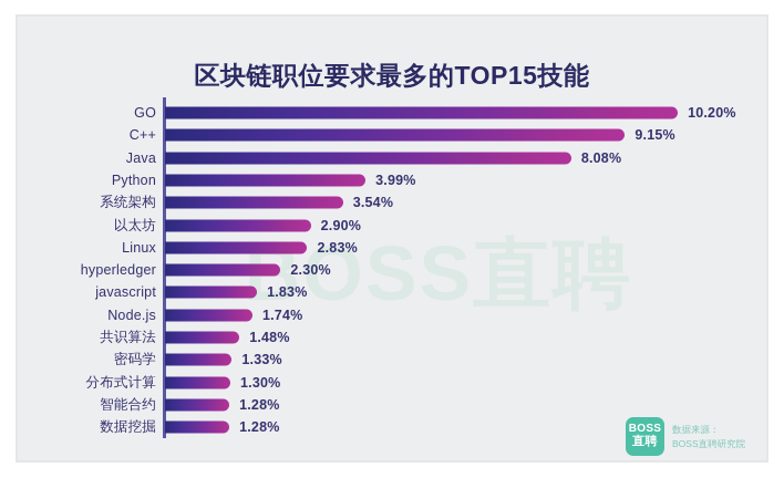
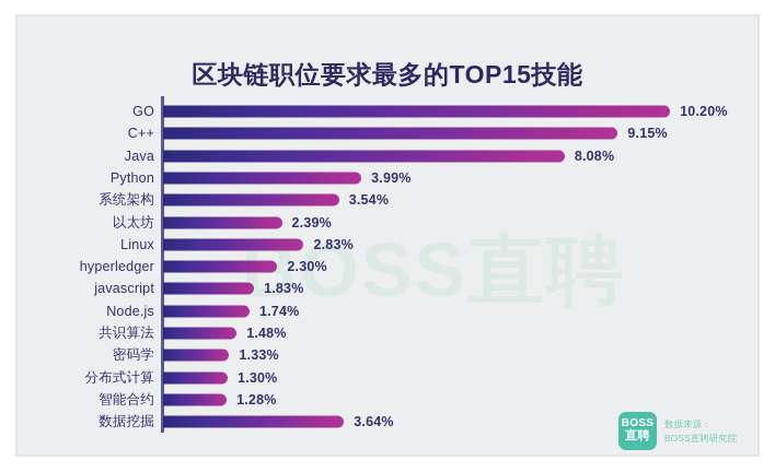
以太坊: 2.90% -> 2.39%
数据挖掘: 1.28% -> 3.64%
